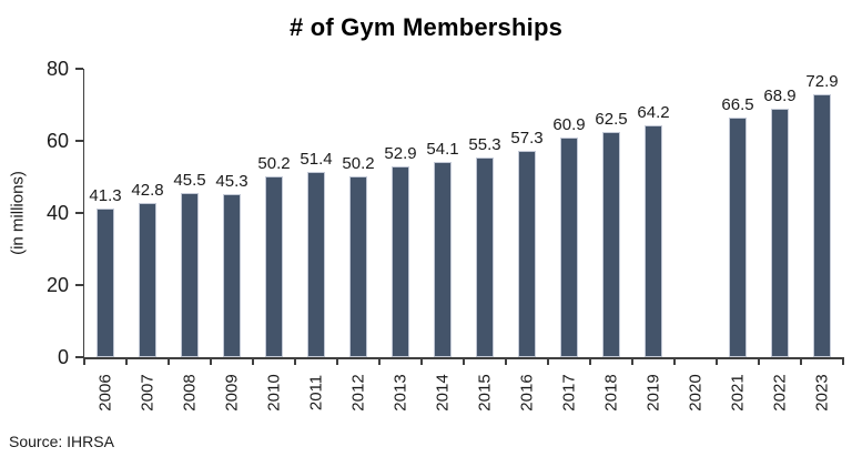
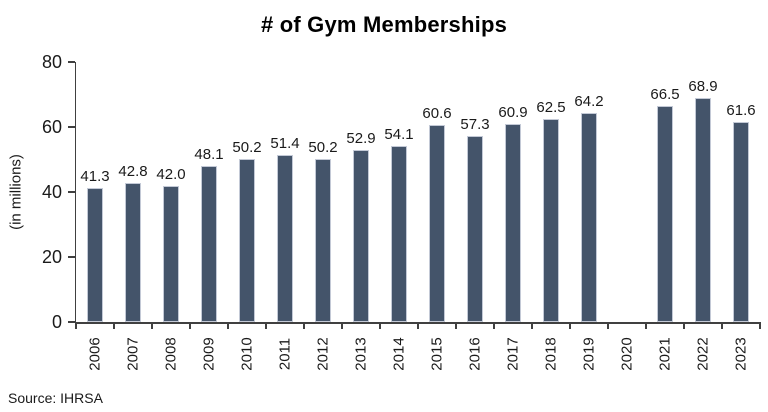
2008: 45.5 -> 42.0
2009: 45.3 -> 48.1
2015: 55.3 -> 60.6
2023: 72.9 -> 61.6
